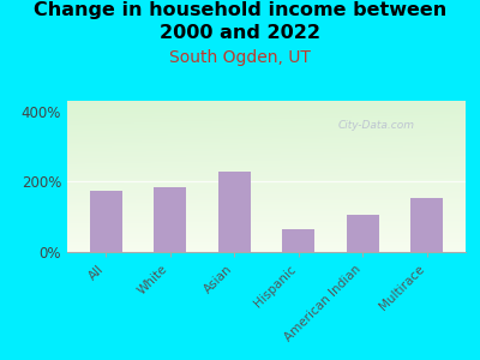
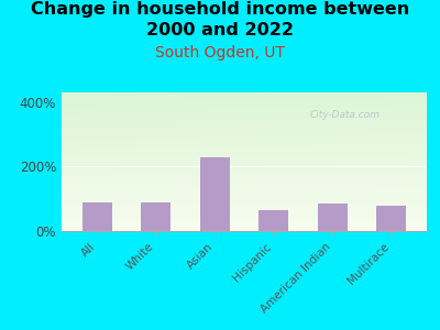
All: 175% -> 90%
White: 185% -> 88%
American Indian: 105% -> 87%
Multirace: 155% -> 78%
